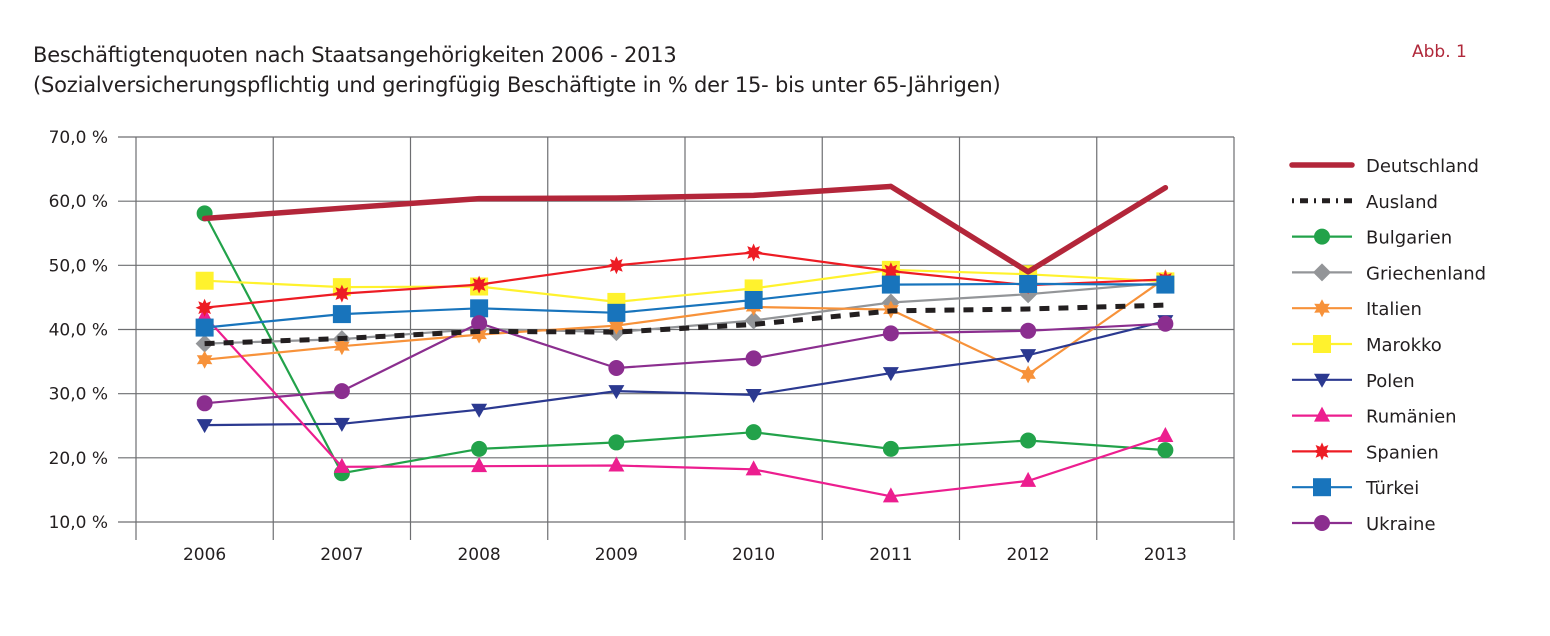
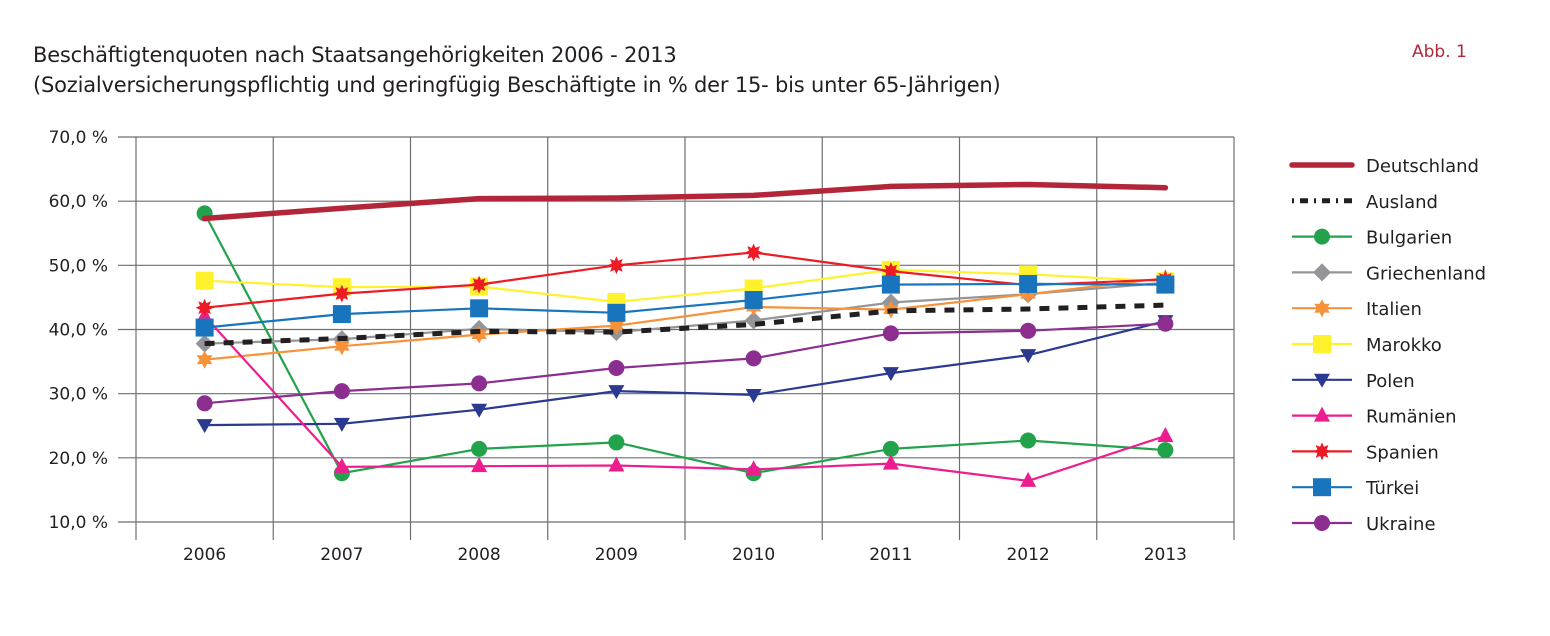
Ukraine/2008: 41% -> 32%
Bulgarien/2010: 24% -> 18%
Rumänien/2011: 14% -> 19%
Deutschland/2012: 49% -> 63%
Italien/2012: 33% -> 46%
